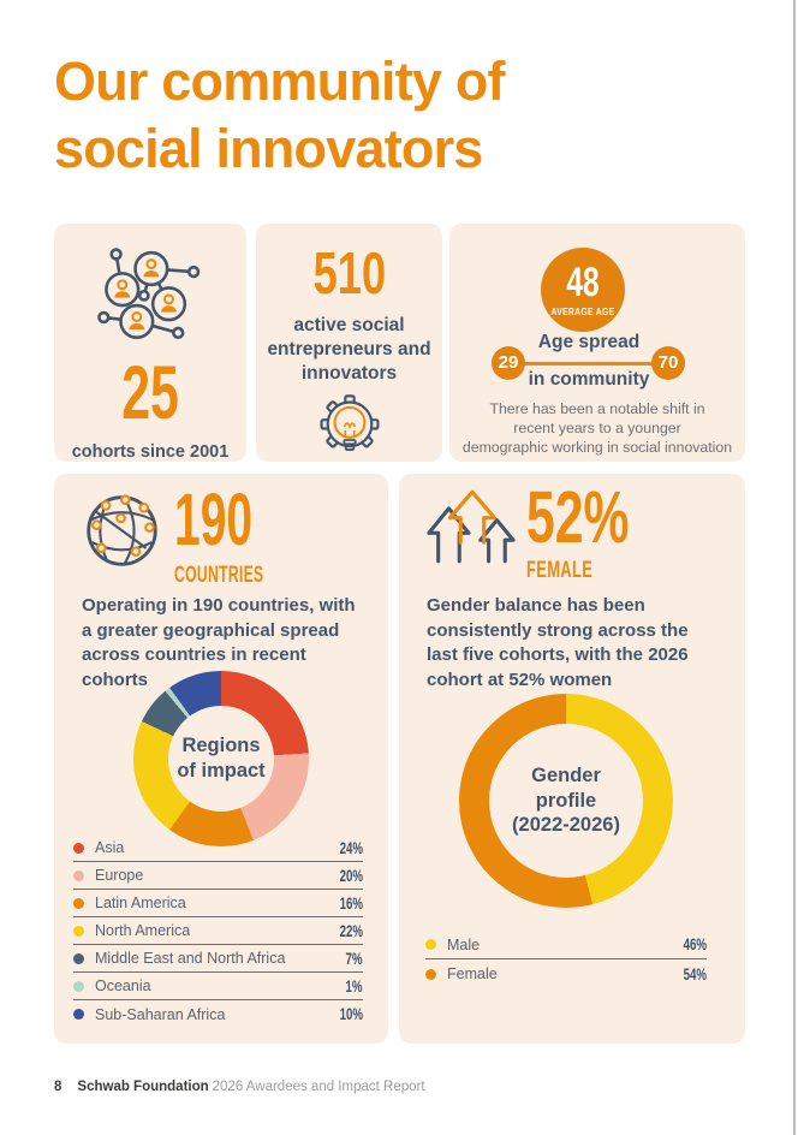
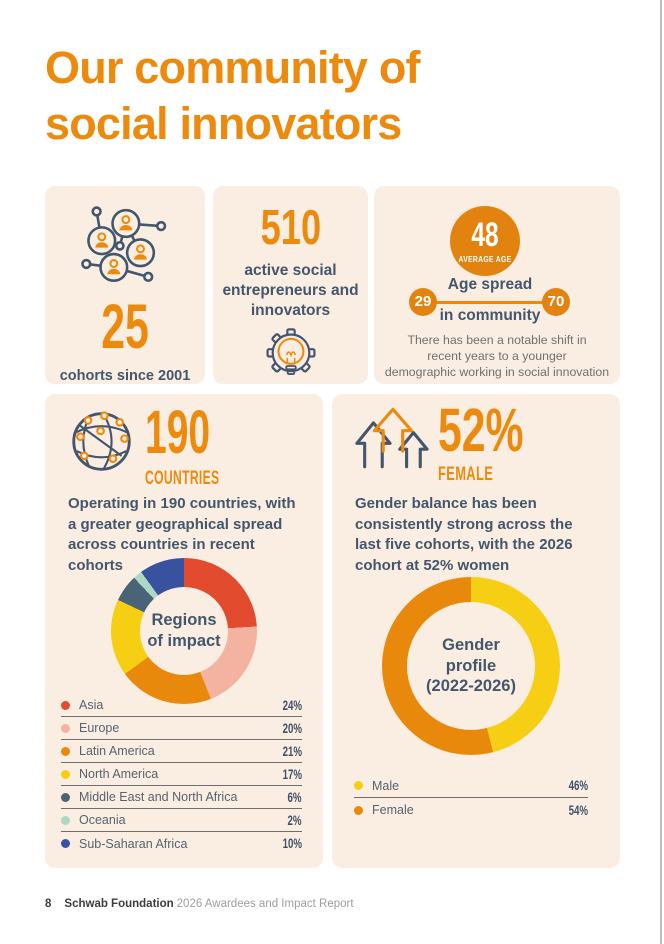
Regions of impact/Latin America: 16% -> 21%
Regions of impact/North America: 22% -> 17%
Regions of impact/Middle East and North Africa: 7% -> 6%
Regions of impact/Oceania: 1% -> 2%
